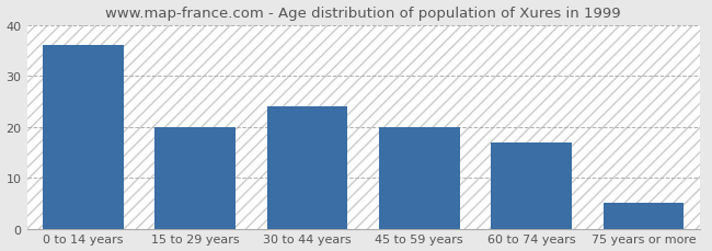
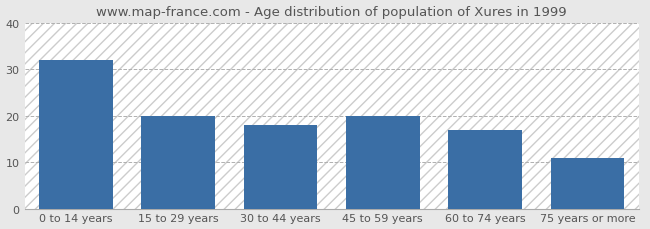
0 to 14 years: 36 -> 32
30 to 44 years: 24 -> 18
75 years or more: 5 -> 11
